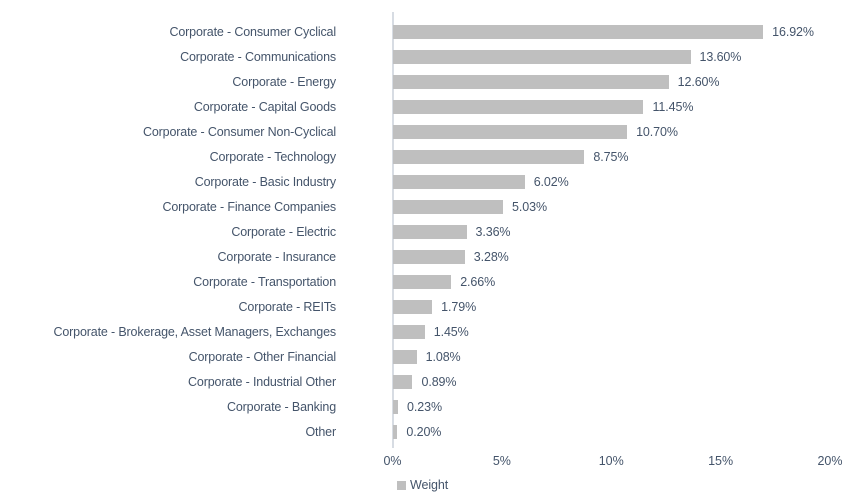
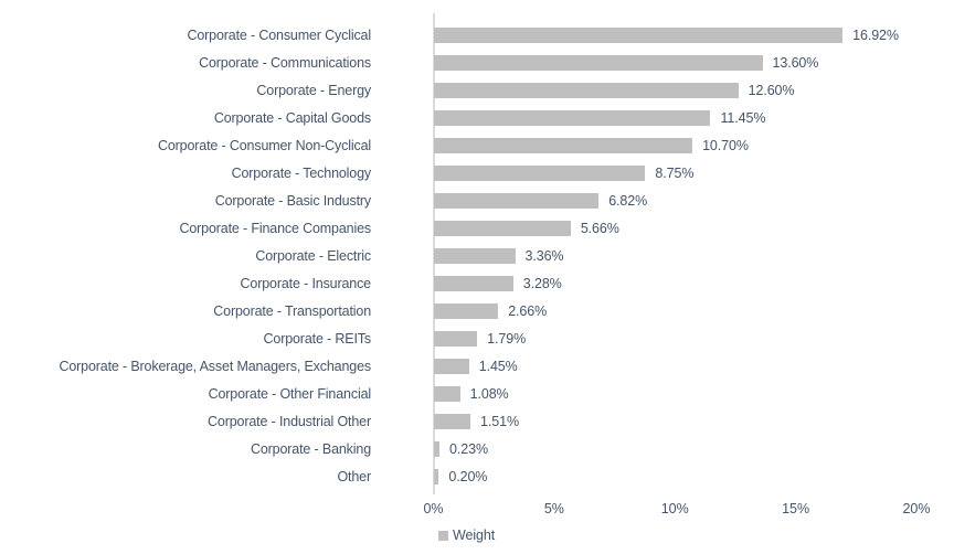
Corporate - Basic Industry: 6.02% -> 6.82%
Corporate - Finance Companies: 5.03% -> 5.66%
Corporate - Industrial Other: 0.89% -> 1.51%
